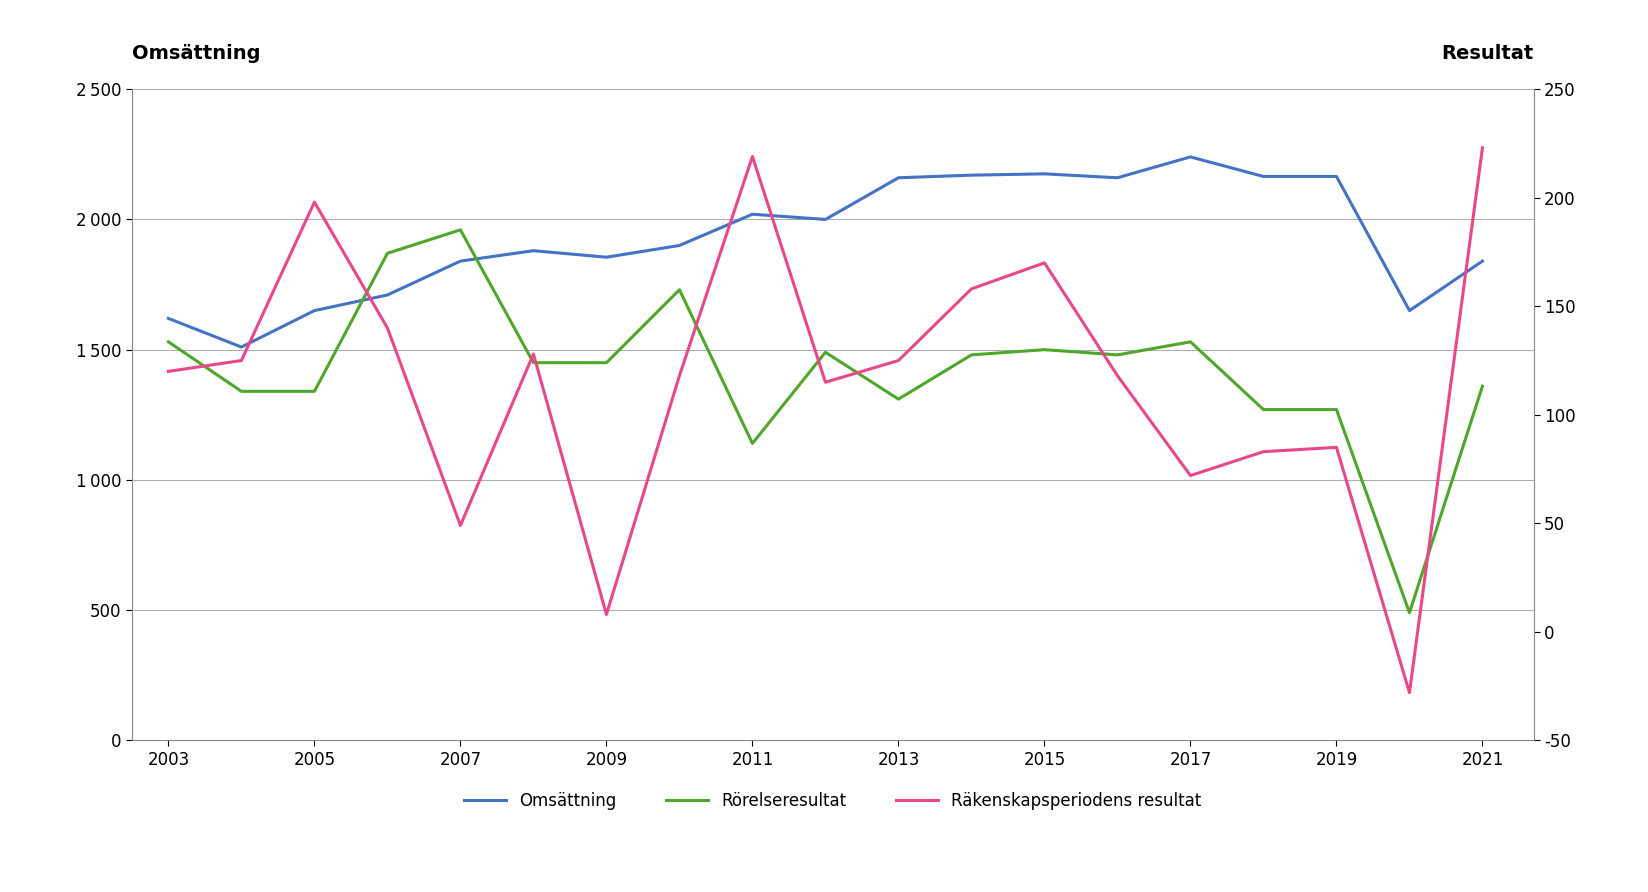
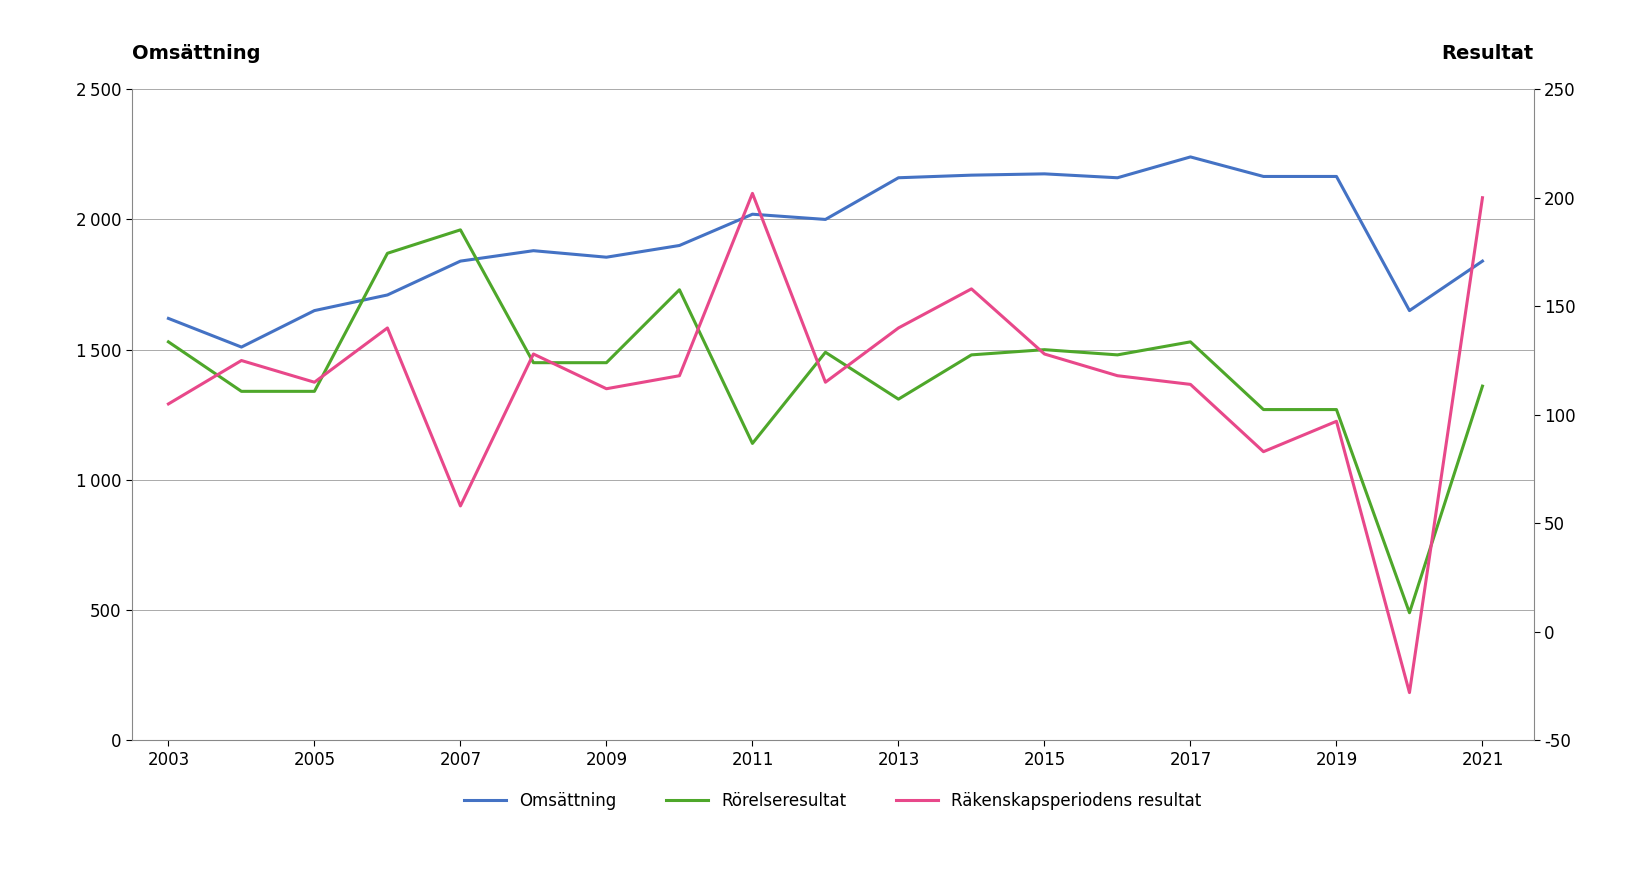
Räkenskapsperiodens resultat/2003: 120 -> 105
Räkenskapsperiodens resultat/2005: 198 -> 115
Räkenskapsperiodens resultat/2007: 49 -> 58
Räkenskapsperiodens resultat/2009: 8 -> 112
Räkenskapsperiodens resultat/2011: 219 -> 202
Räkenskapsperiodens resultat/2013: 125 -> 140
Räkenskapsperiodens resultat/2015: 170 -> 128
Räkenskapsperiodens resultat/2017: 72 -> 114
Räkenskapsperiodens resultat/2019: 85 -> 97
Räkenskapsperiodens resultat/2021: 223 -> 200
